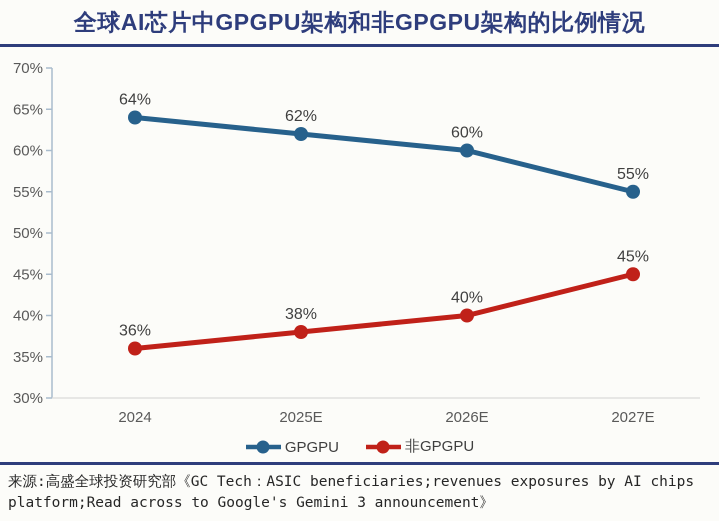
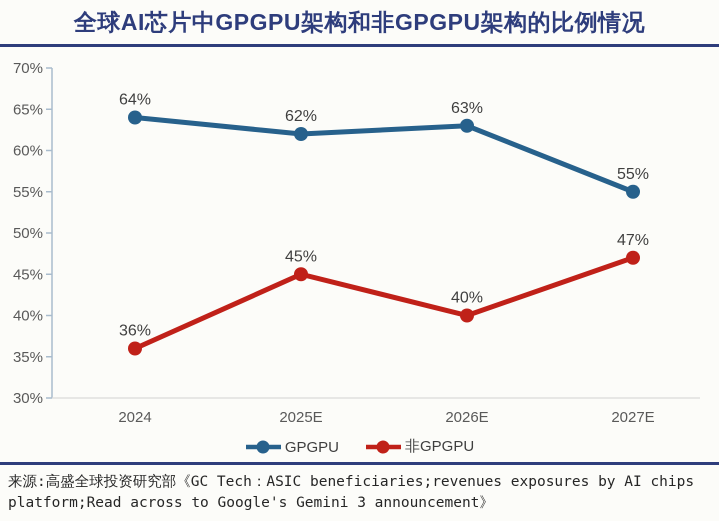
非GPGPU/2025E: 38% -> 45%
GPGPU/2026E: 60% -> 63%
非GPGPU/2027E: 45% -> 47%
